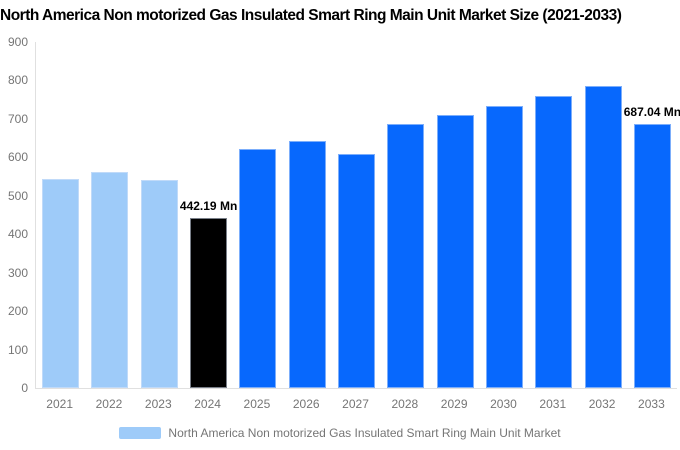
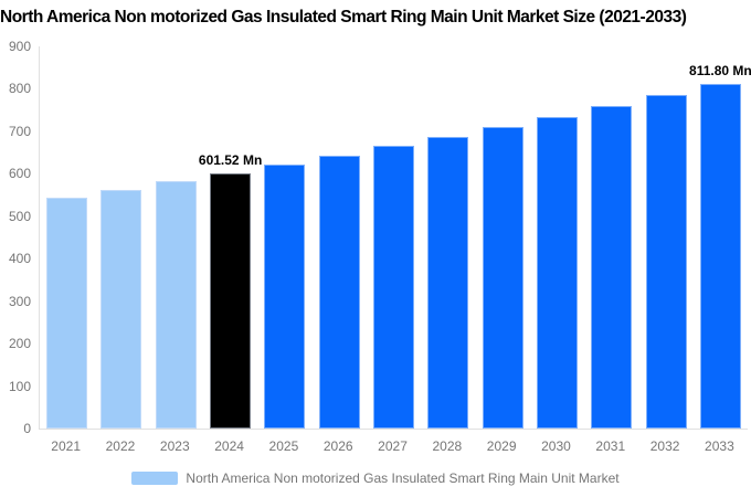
2023: 540 -> 580
2024: 442.19 -> 601.52
2027: 610 -> 660
2033: 687.04 -> 811.80
